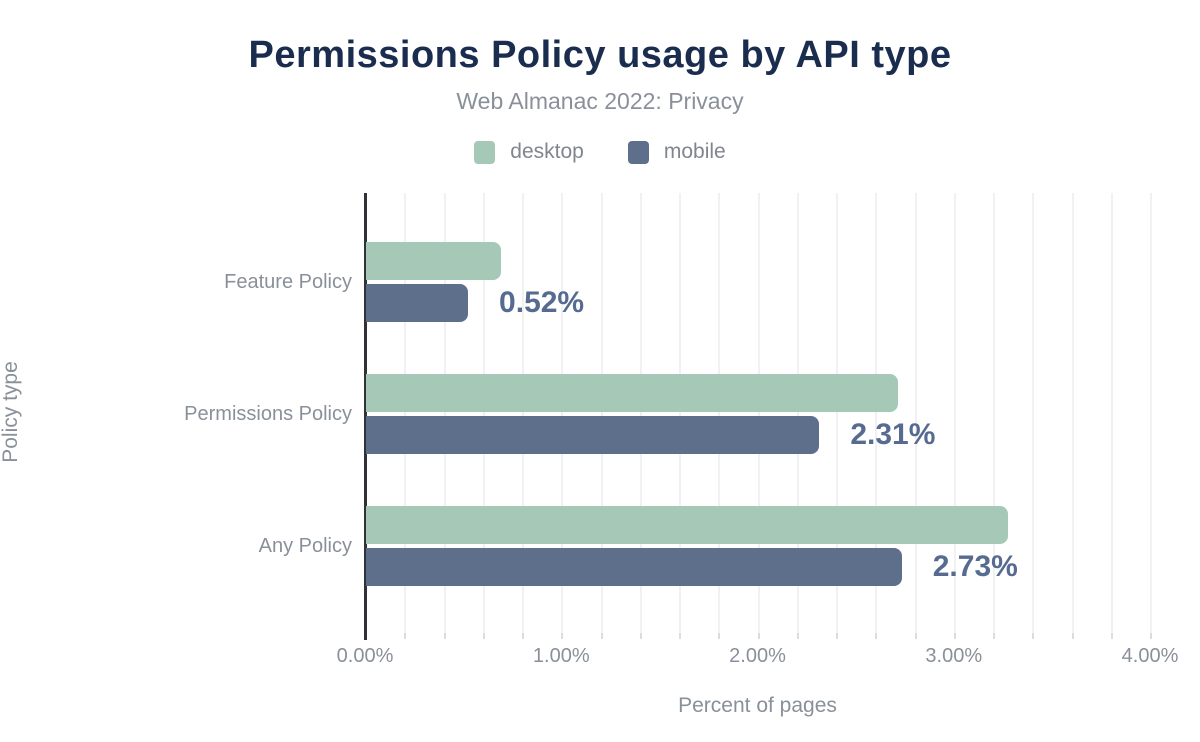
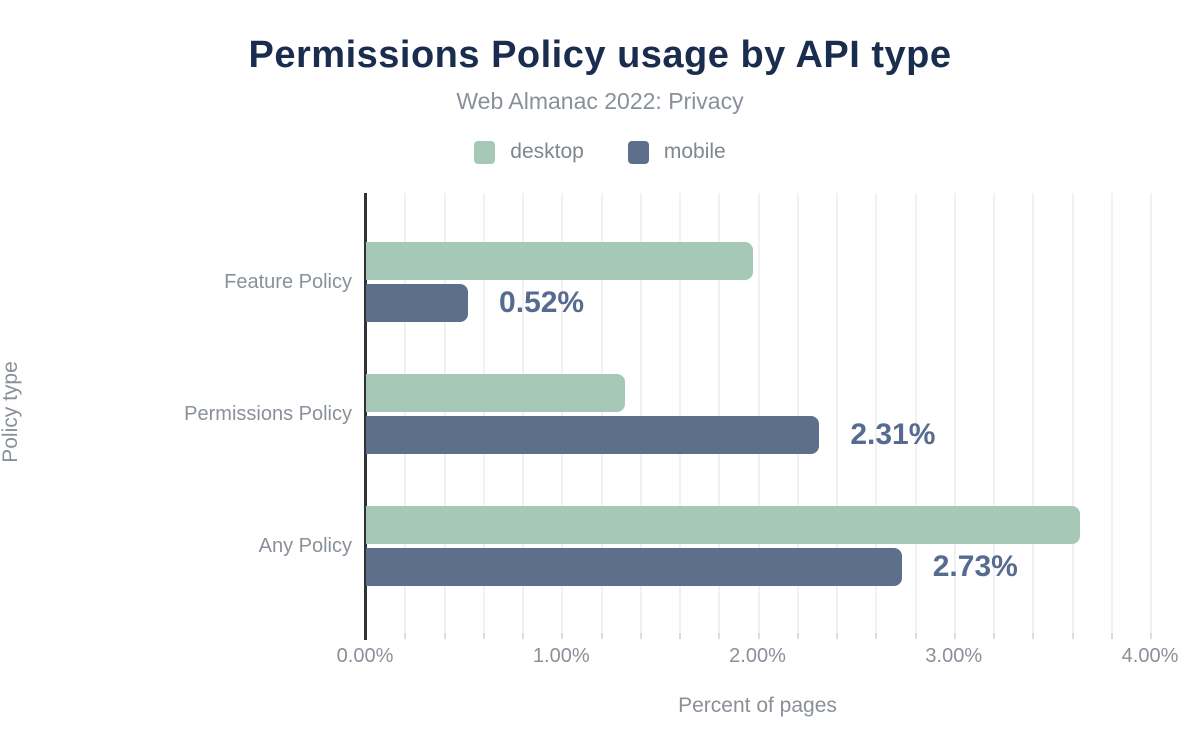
desktop/Feature Policy: 0.69% -> 1.97%
desktop/Permissions Policy: 2.71% -> 1.32%
desktop/Any Policy: 3.27% -> 3.64%
